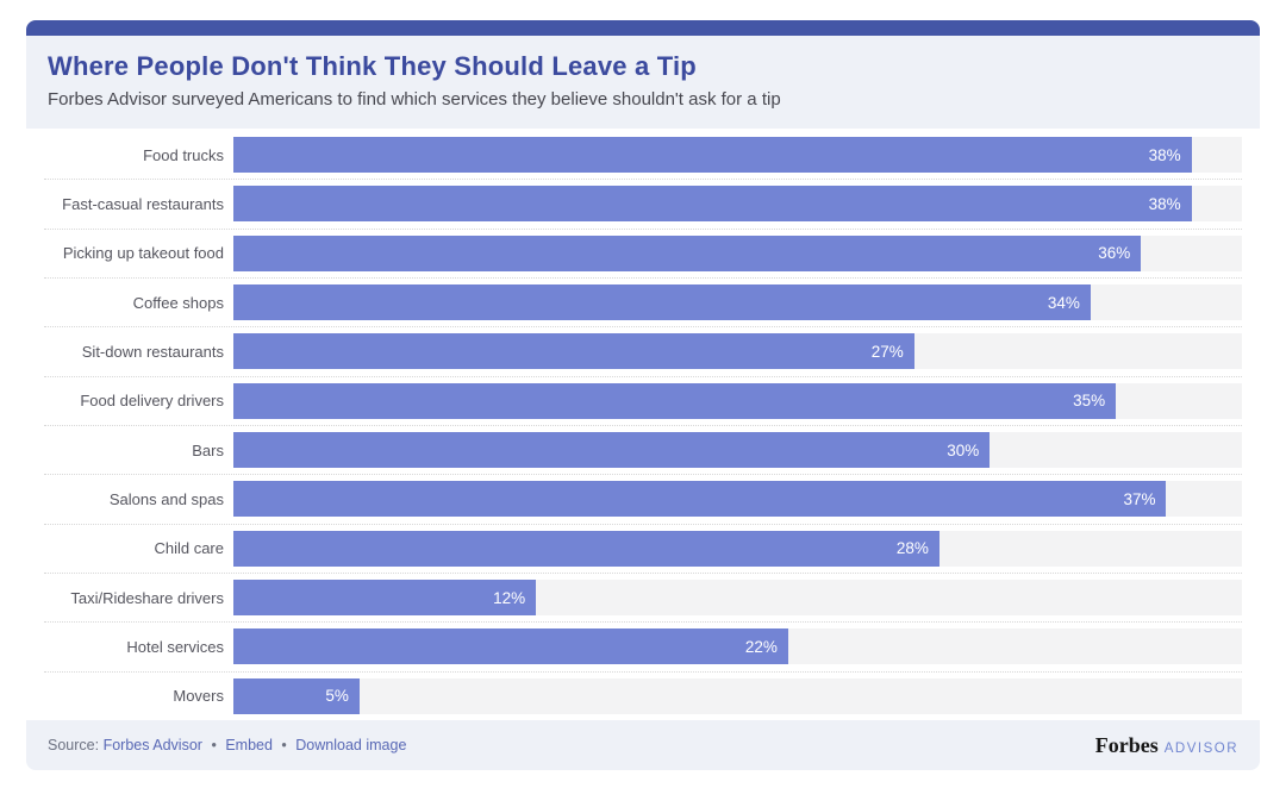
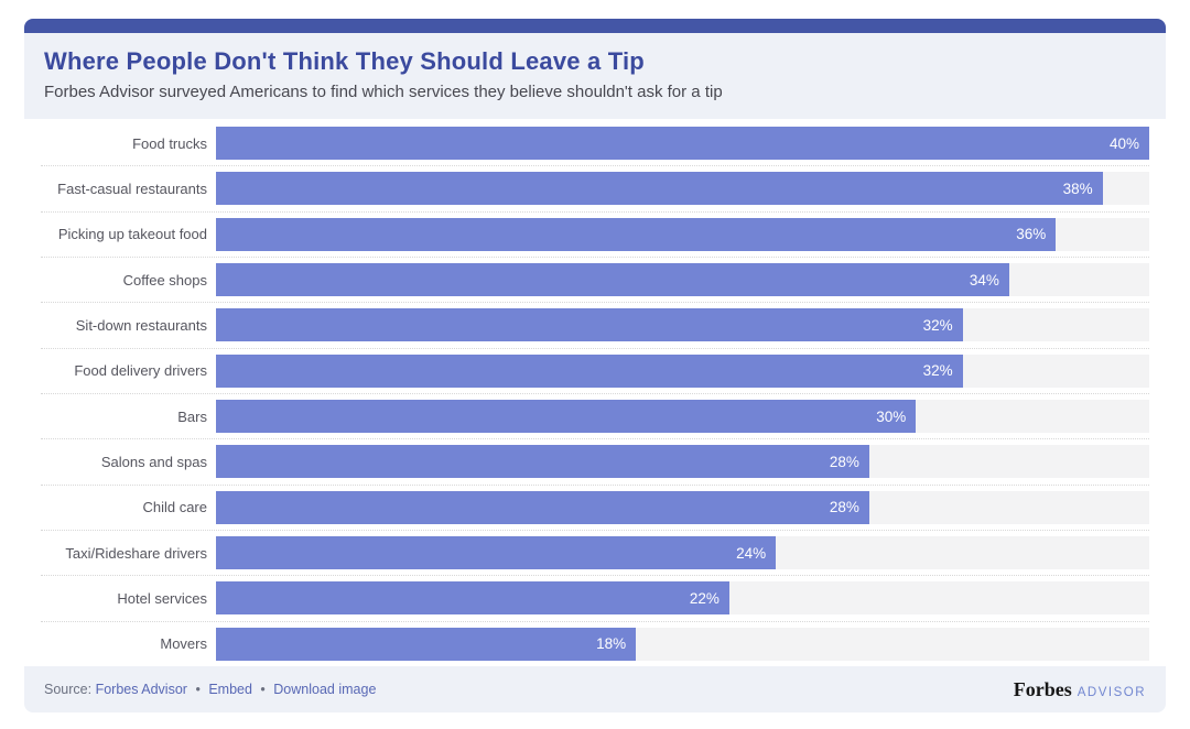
Food trucks: 38% -> 40%
Sit-down restaurants: 27% -> 32%
Food delivery drivers: 35% -> 32%
Salons and spas: 37% -> 28%
Taxi/Rideshare drivers: 12% -> 24%
Movers: 5% -> 18%
